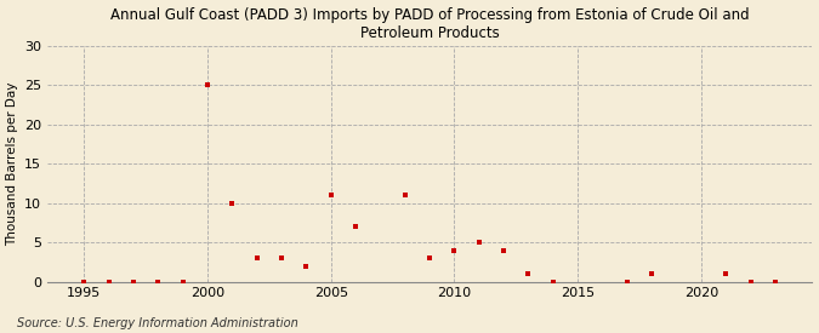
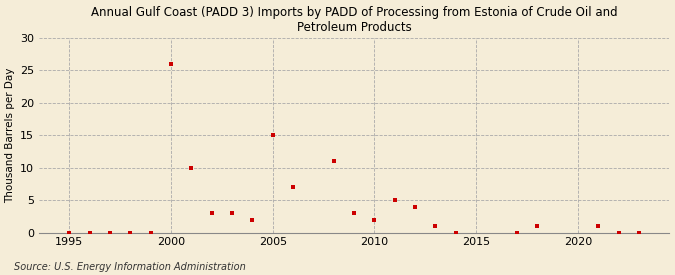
2000: 25 -> 26
2005: 11 -> 15
2010: 4 -> 2
